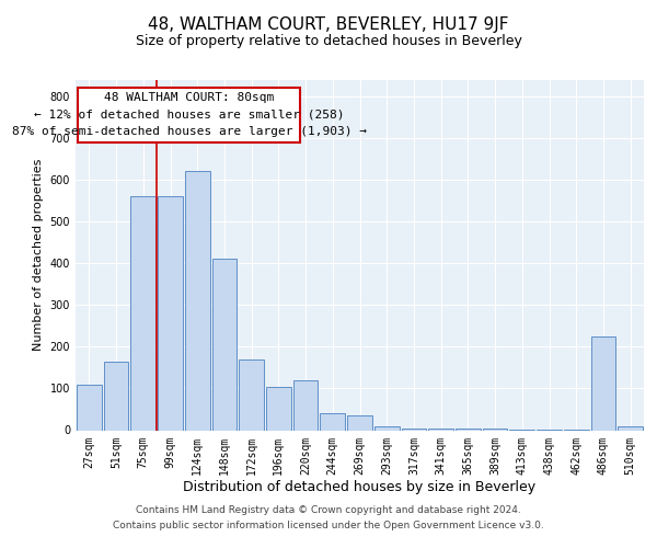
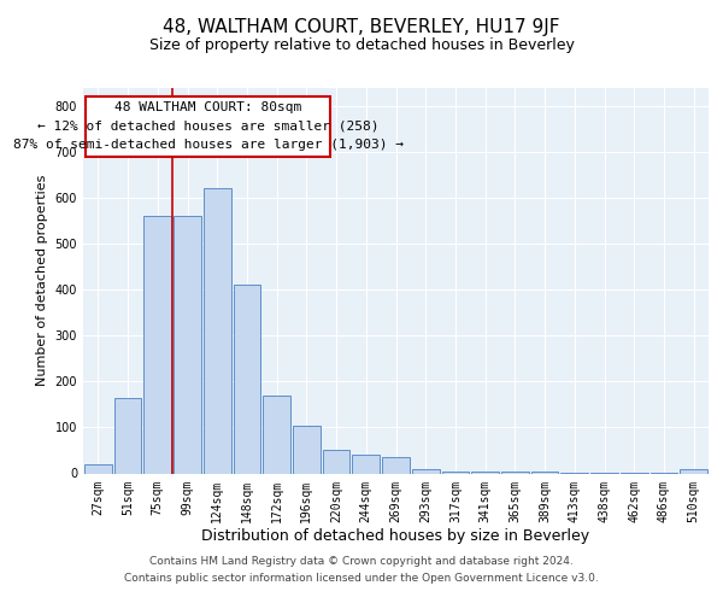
27sqm: 110 -> 20
220sqm: 120 -> 50
486sqm: 225 -> 1
